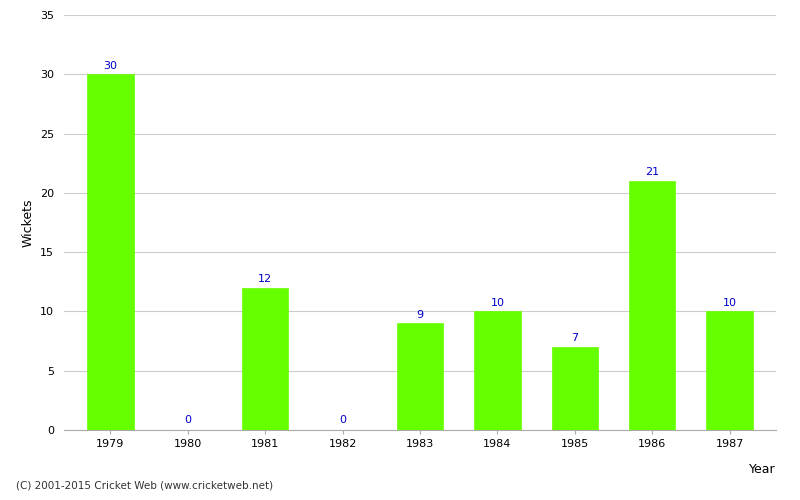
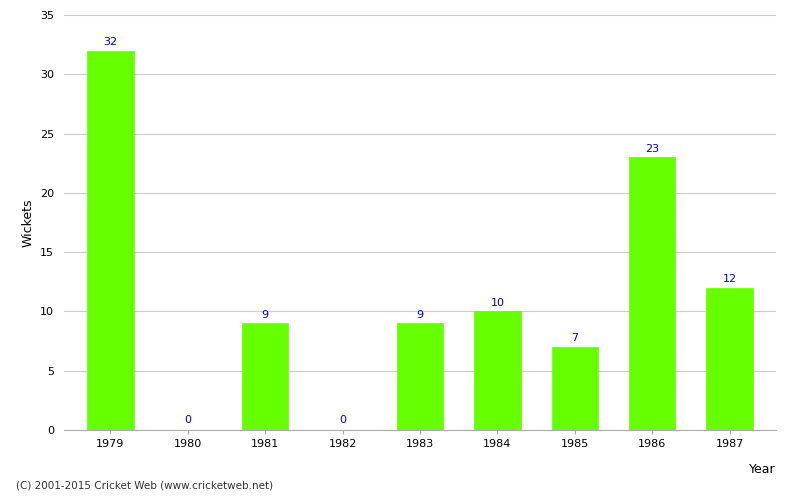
1979: 30 -> 32
1981: 12 -> 9
1986: 21 -> 23
1987: 10 -> 12
